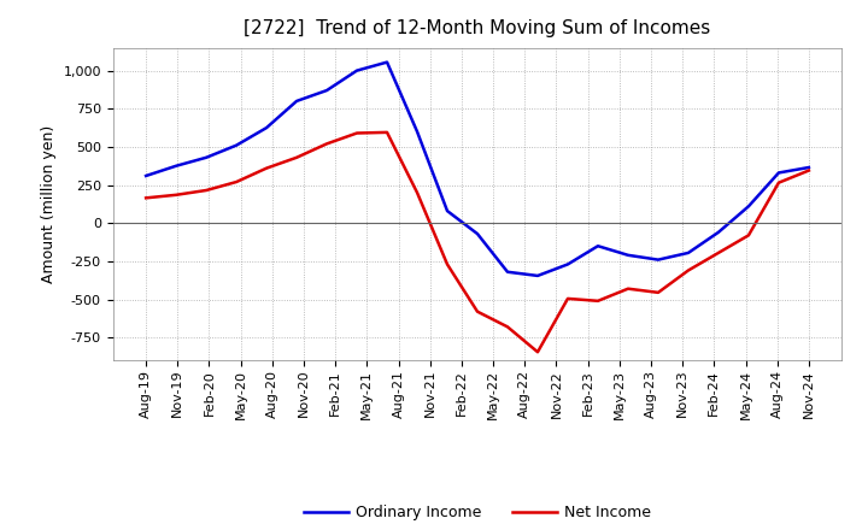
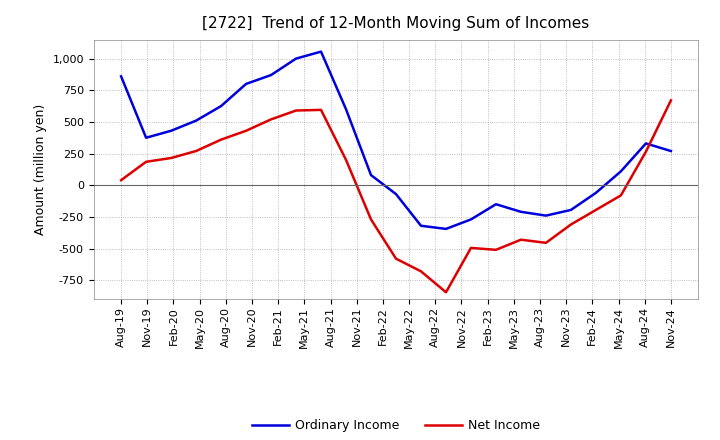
Ordinary Income/Aug-19: 310 -> 860
Net Income/Aug-19: 160 -> 40
Ordinary Income/Nov-24: 360 -> 270
Net Income/Nov-24: 340 -> 670
